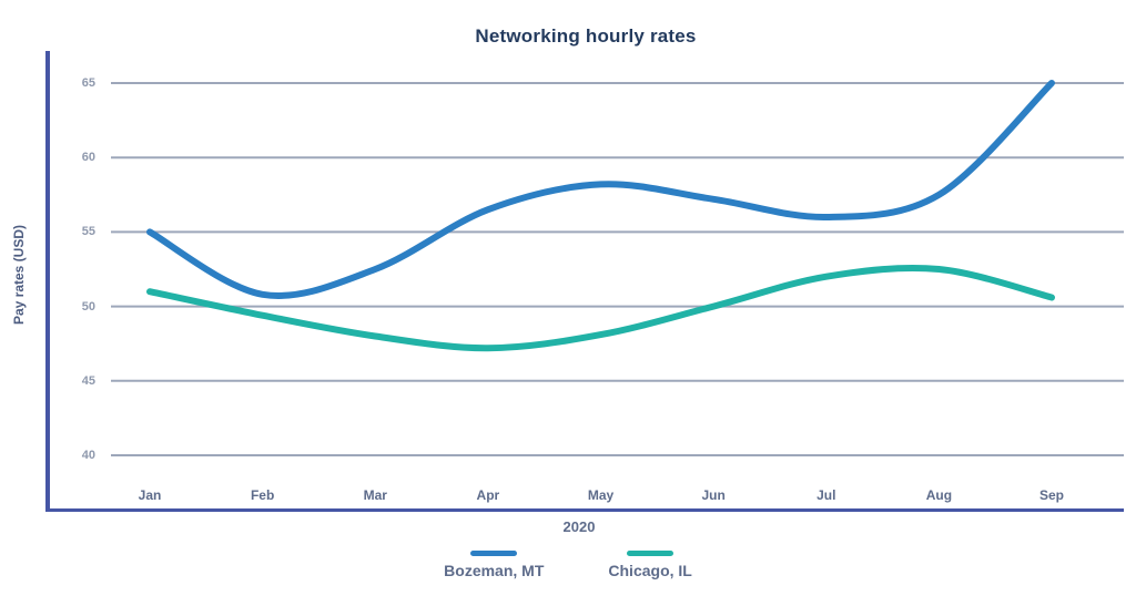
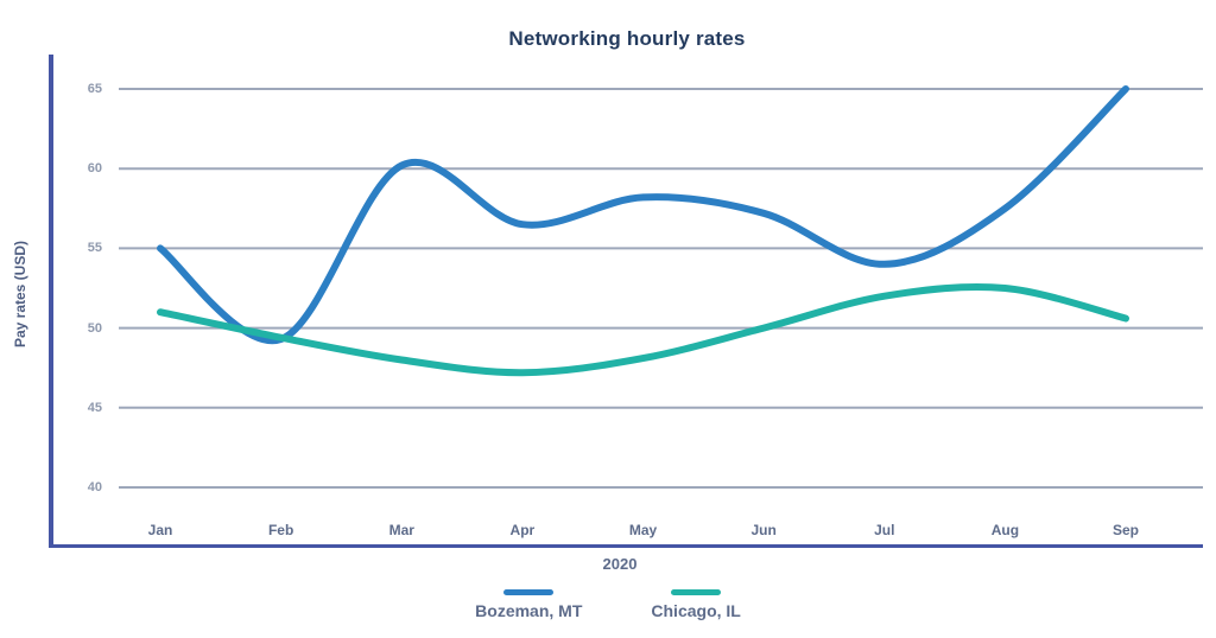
Bozeman, MT/Feb: 50.8 -> 49.3
Bozeman, MT/Mar: 52.5 -> 60.2
Bozeman, MT/Jul: 56.0 -> 54.0
